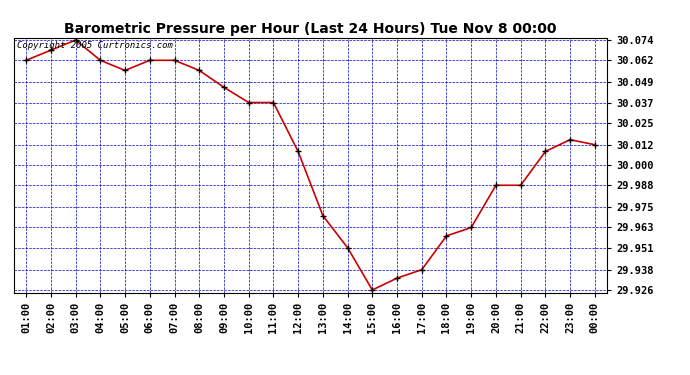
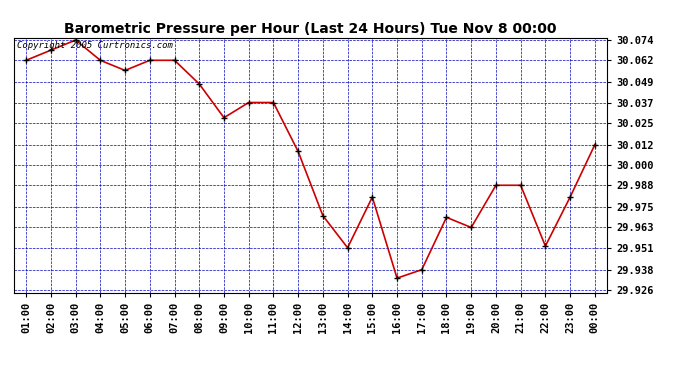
08:00: 30.056 -> 30.048
09:00: 30.046 -> 30.028
15:00: 29.926 -> 29.981
18:00: 29.958 -> 29.969
22:00: 30.008 -> 29.952
23:00: 30.015 -> 29.981
